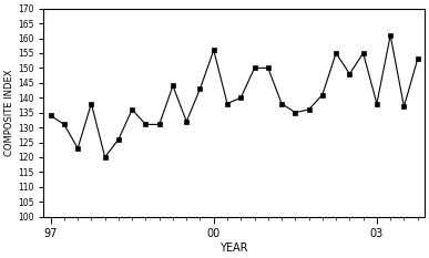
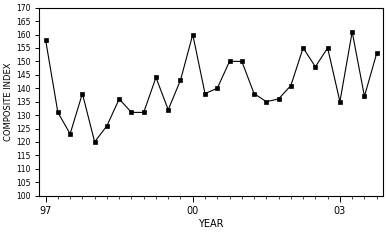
97: 134 -> 158
00: 156 -> 160
03: 138 -> 135
